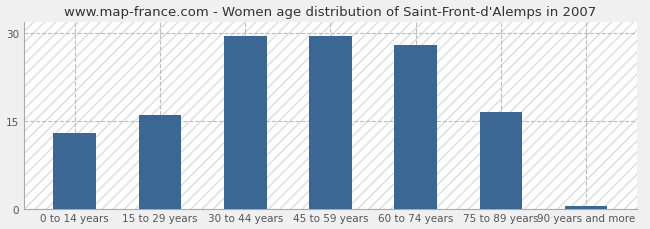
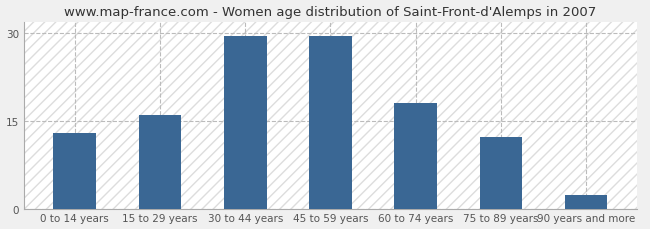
60 to 74 years: 28.0 -> 18.0
75 to 89 years: 16.5 -> 12.2
90 years and more: 0.5 -> 2.4
